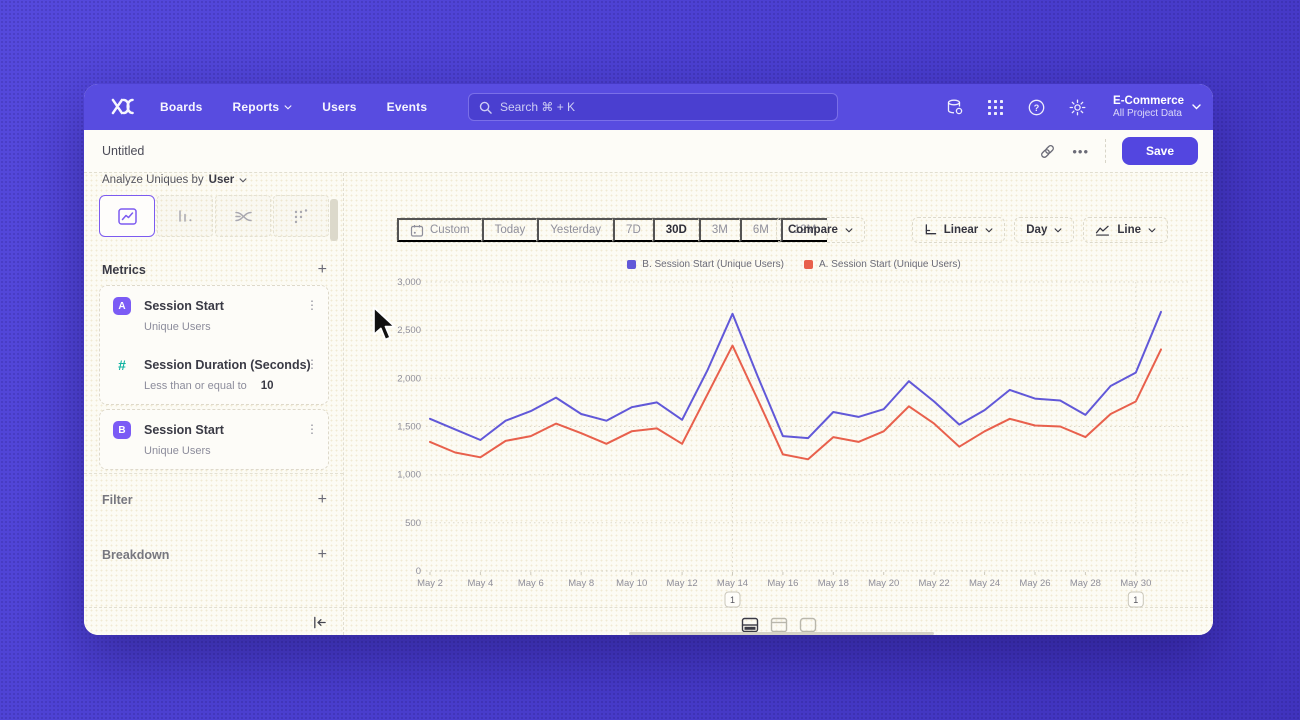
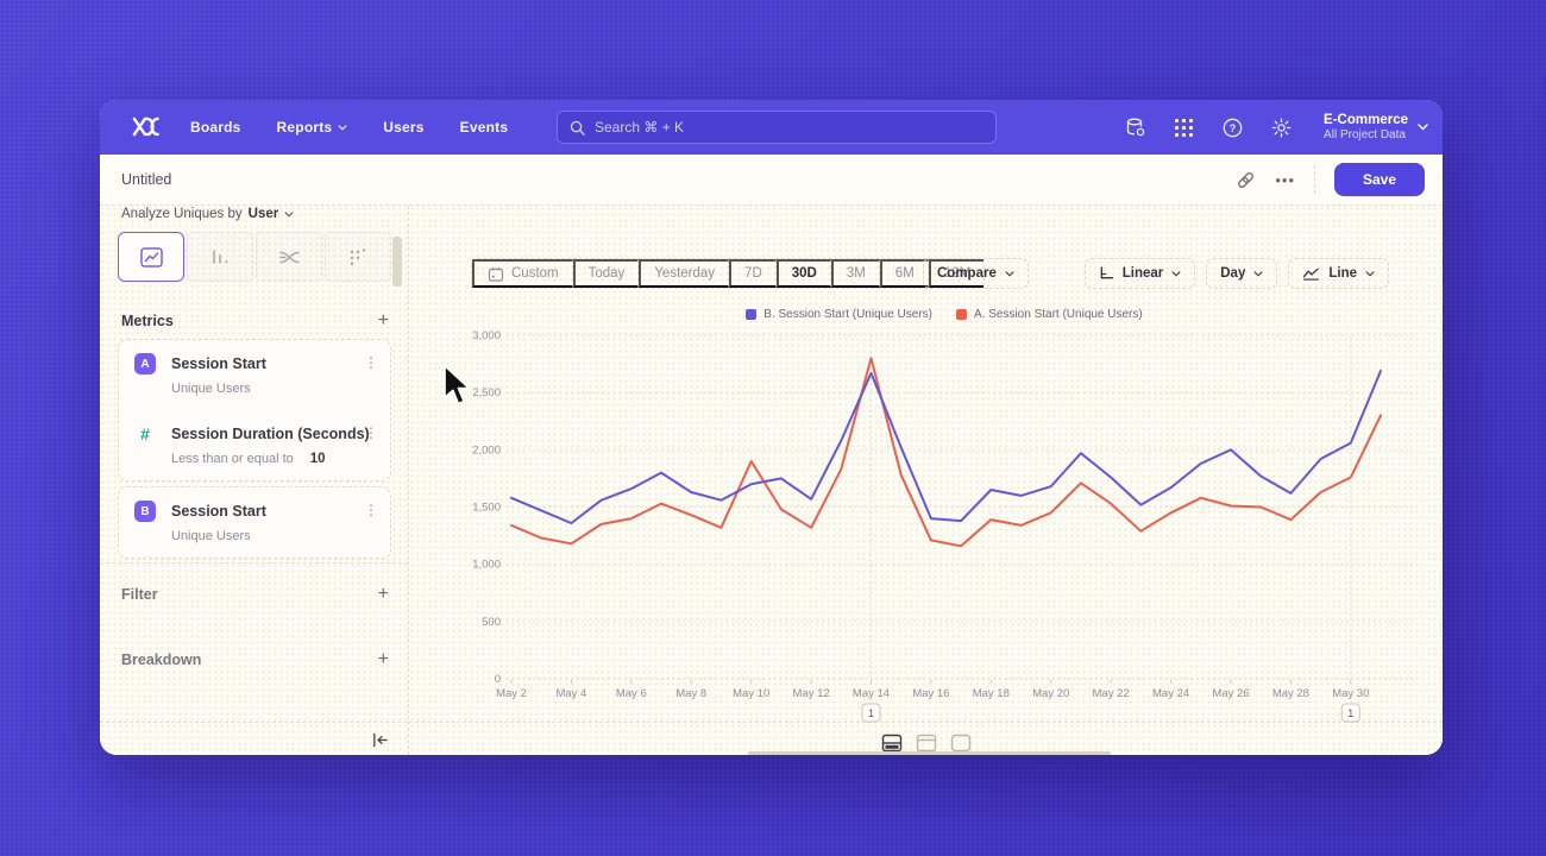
A. Session Start (Unique Users)/May 10: 1400 -> 1900
A. Session Start (Unique Users)/May 14: 2300 -> 2800
B. Session Start (Unique Users)/May 26: 1800 -> 2000
